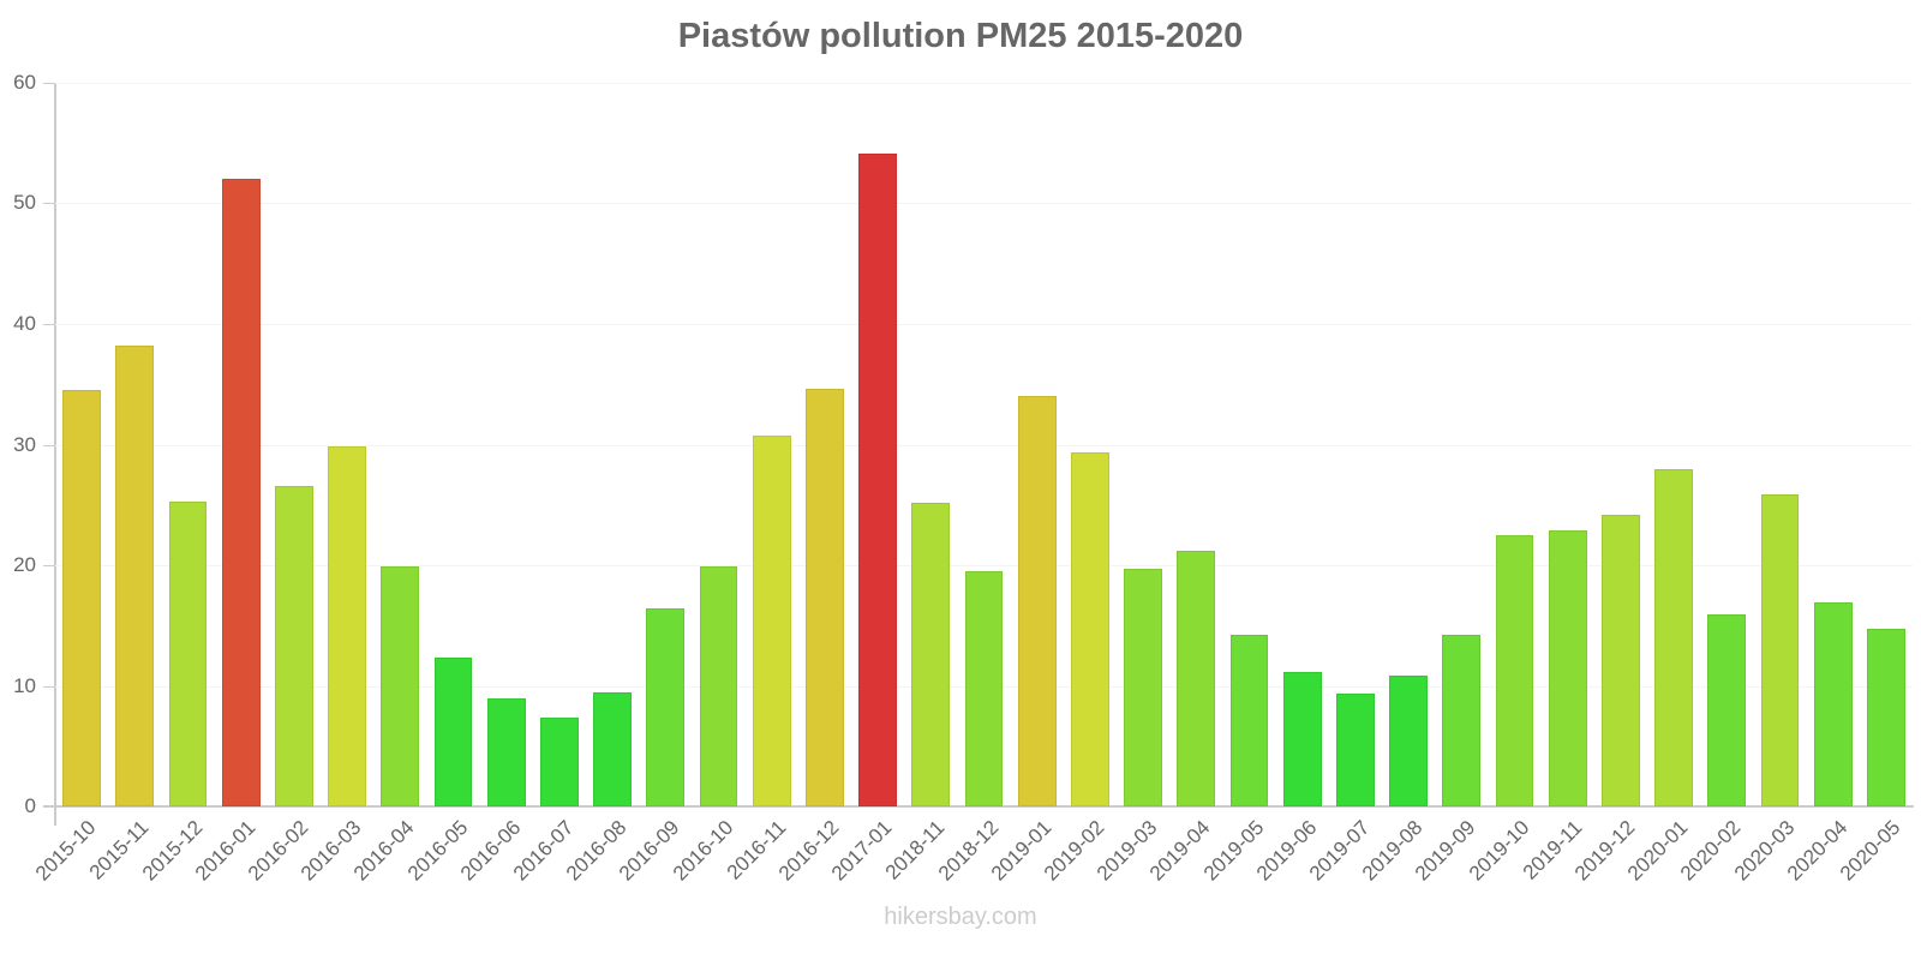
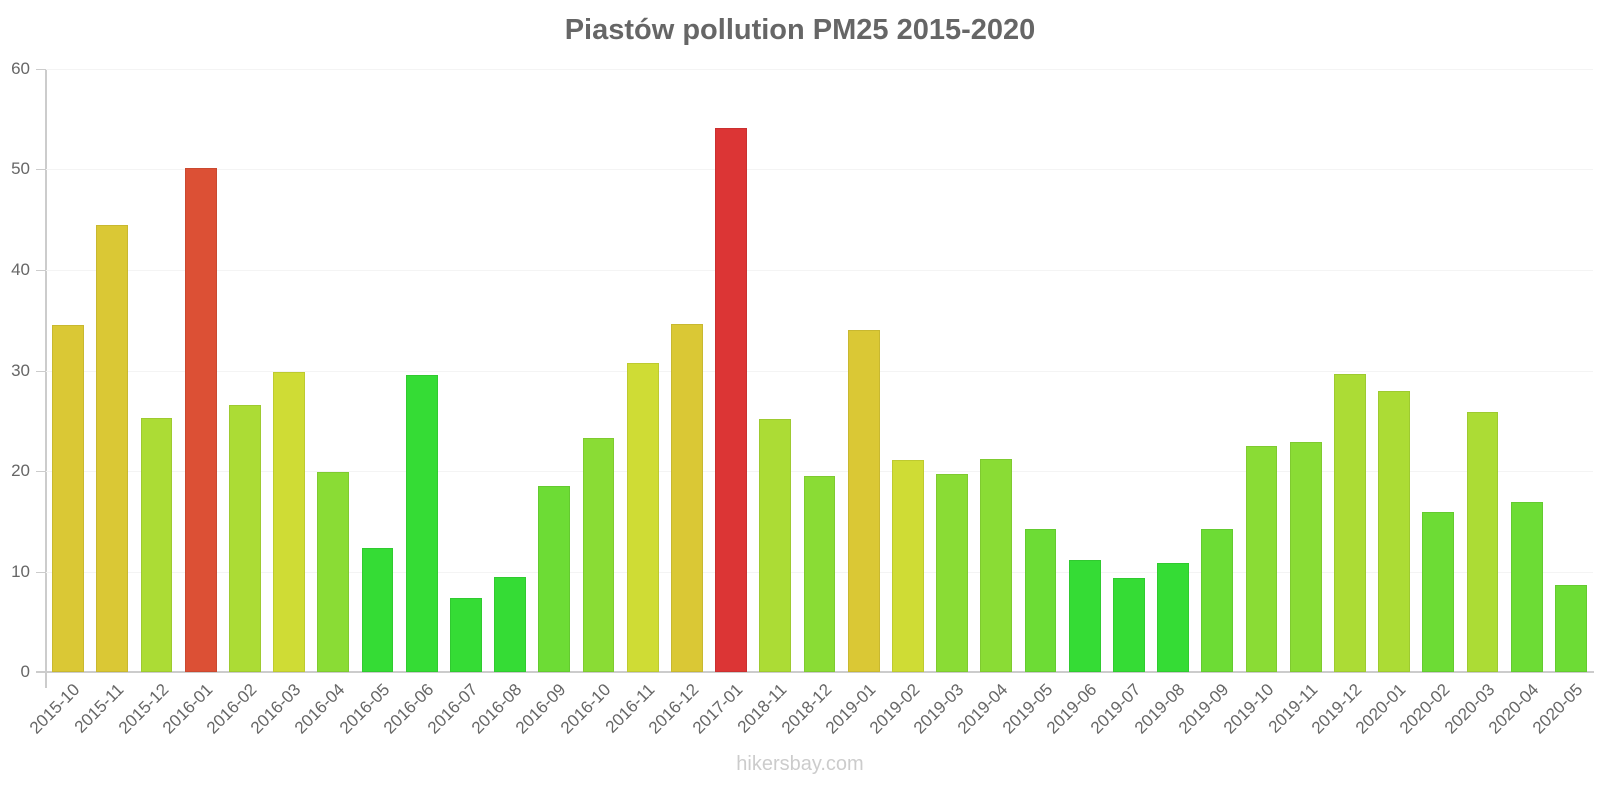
2015-11: 38.2 -> 44.5
2016-01: 52.0 -> 50.1
2016-06: 9.0 -> 29.6
2016-09: 16.4 -> 18.5
2016-10: 19.9 -> 23.3
2019-02: 29.4 -> 21.1
2019-12: 24.2 -> 29.7
2020-05: 14.7 -> 8.7
